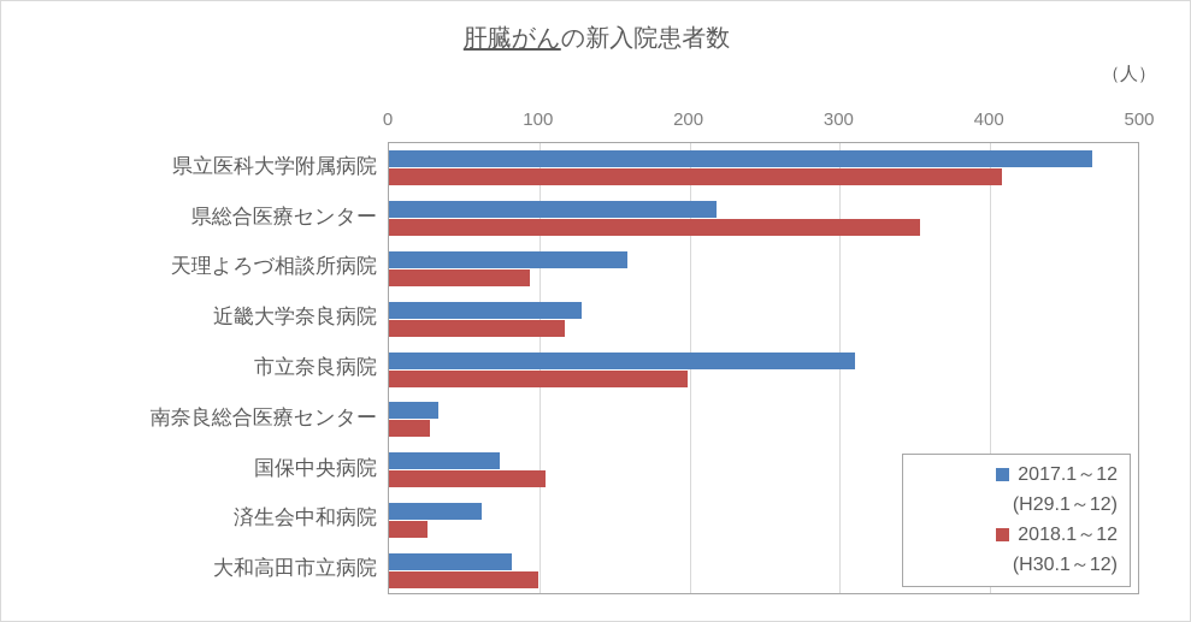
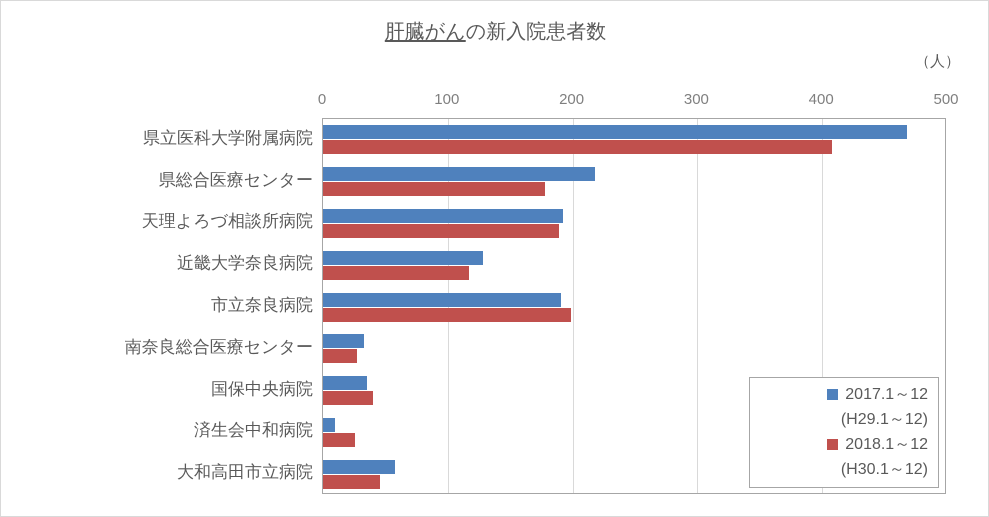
2018.1～12 (H30.1～12)/県総合医療センター: 353 -> 178
2017.1～12 (H29.1～12)/天理よろづ相談所病院: 159 -> 192
2018.1～12 (H30.1～12)/天理よろづ相談所病院: 94 -> 189
2017.1～12 (H29.1～12)/市立奈良病院: 310 -> 191
2017.1～12 (H29.1～12)/国保中央病院: 74 -> 35
2018.1～12 (H30.1～12)/国保中央病院: 104 -> 40
2017.1～12 (H29.1～12)/済生会中和病院: 62 -> 10
2017.1～12 (H29.1～12)/大和高田市立病院: 82 -> 58
2018.1～12 (H30.1～12)/大和高田市立病院: 99 -> 46
